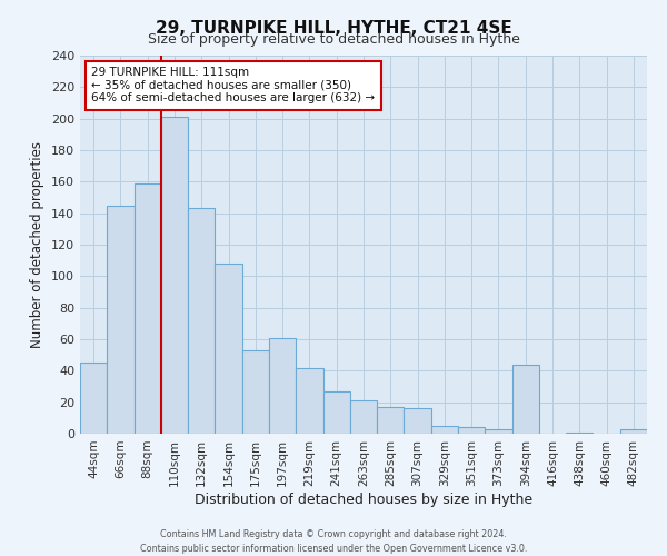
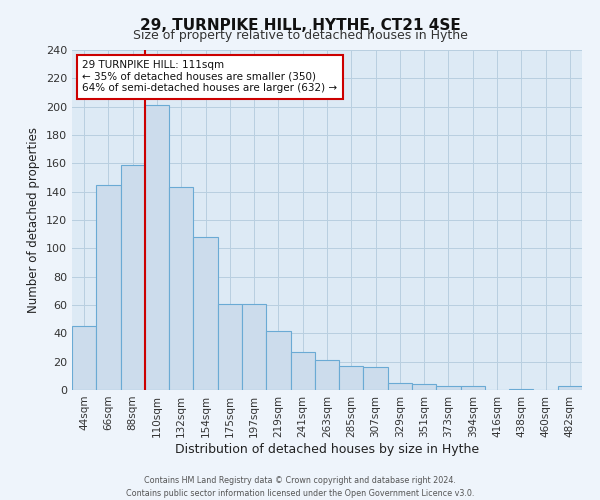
175sqm: 53 -> 61
394sqm: 44 -> 3
